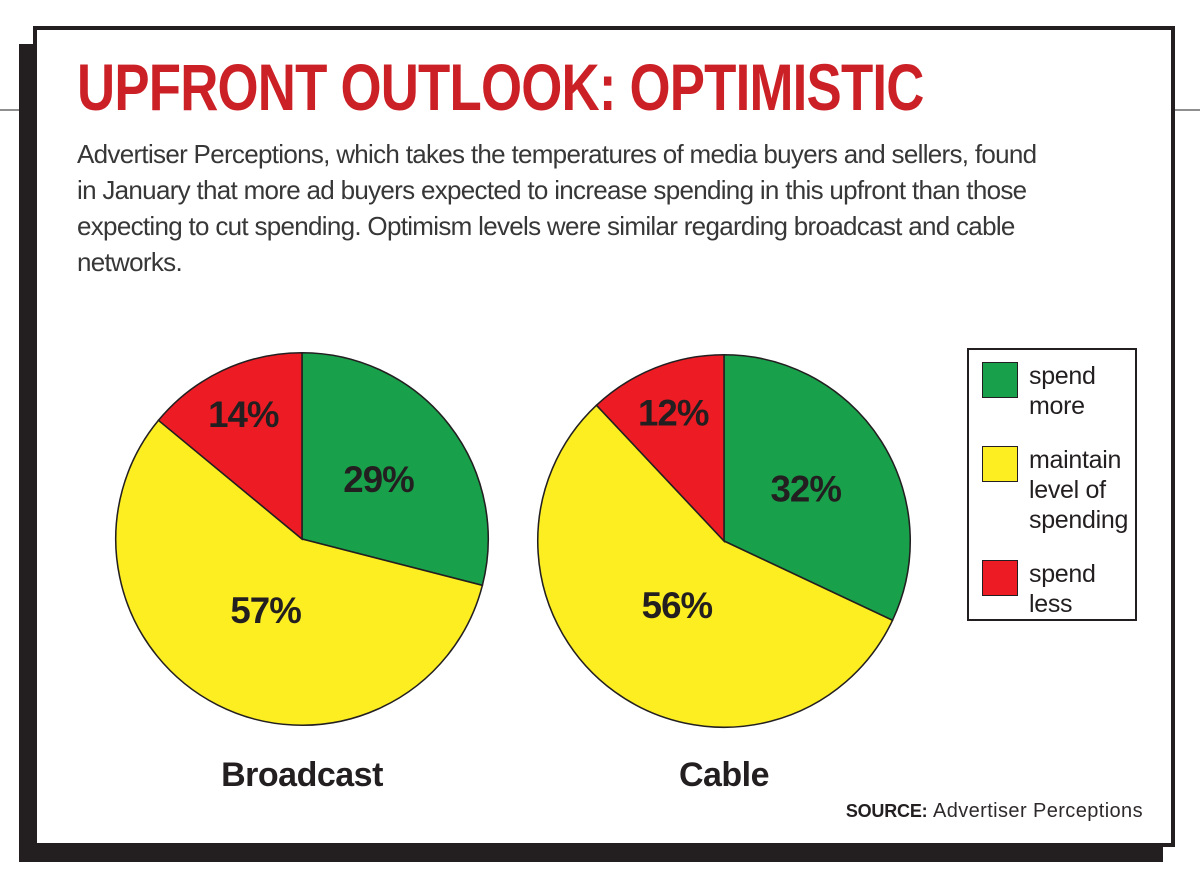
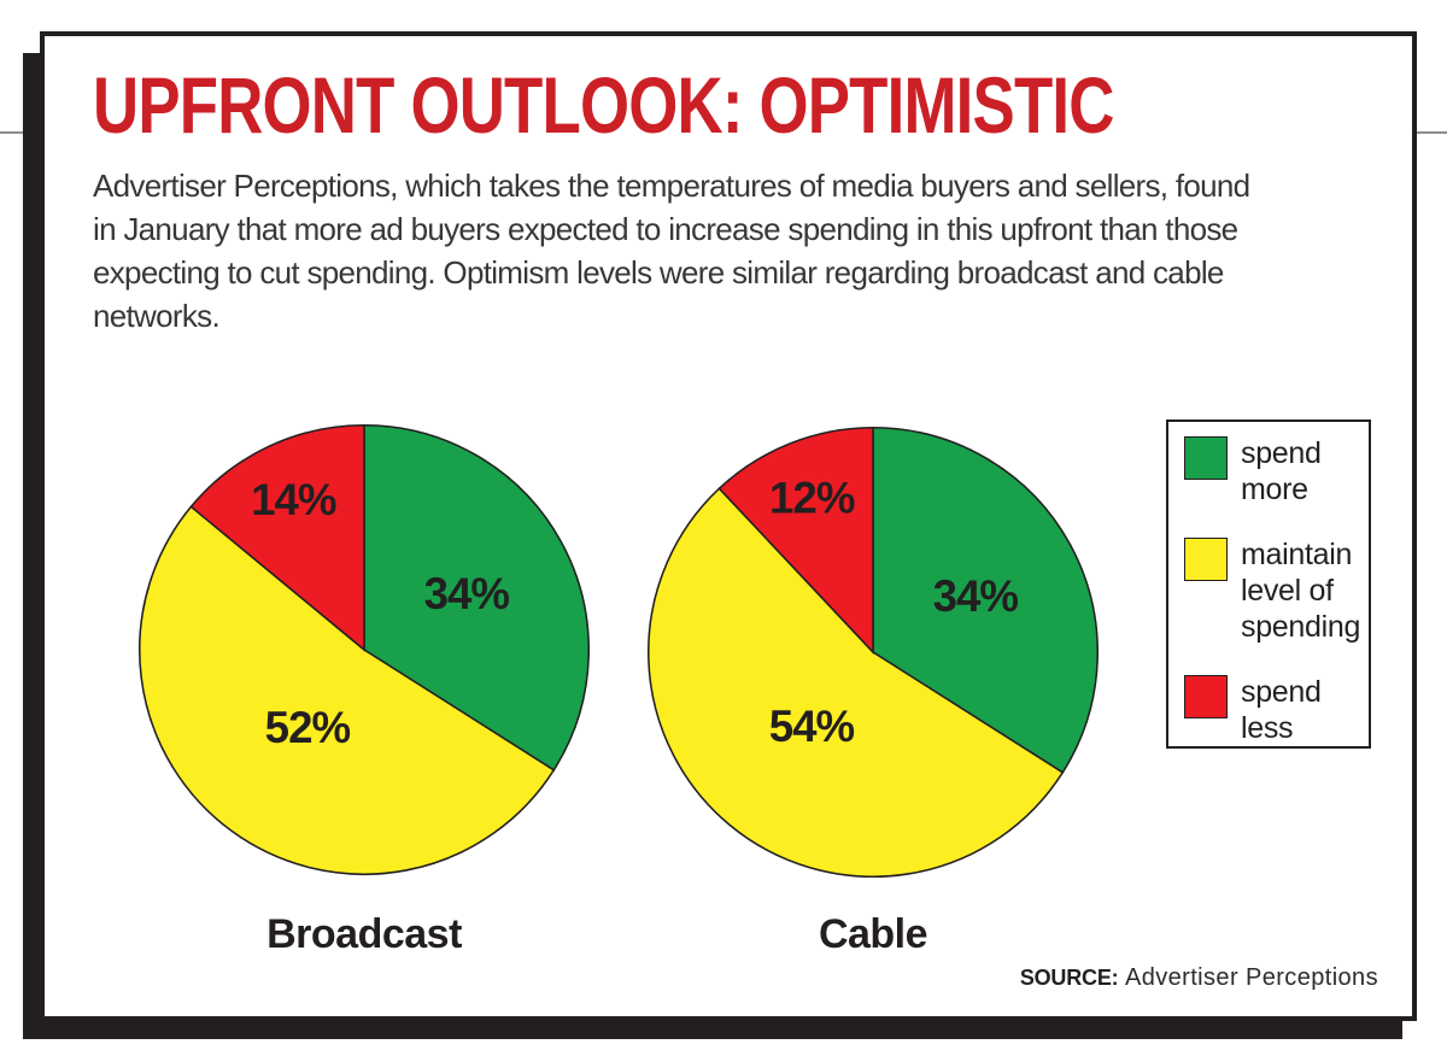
Broadcast/spend more: 29% -> 34%
Broadcast/maintain level of spending: 57% -> 52%
Cable/spend more: 32% -> 34%
Cable/maintain level of spending: 56% -> 54%
